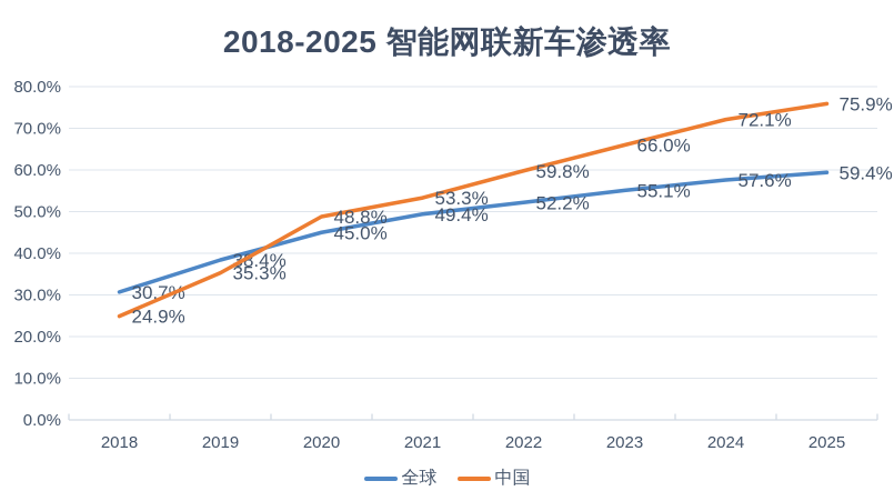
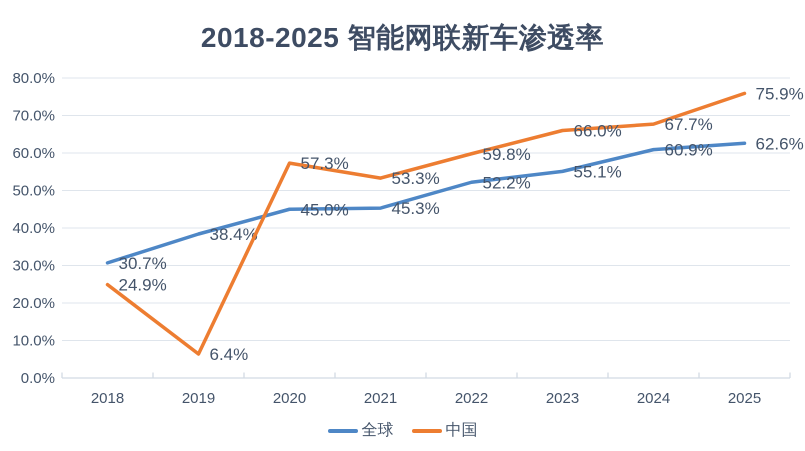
中国/2019: 35.3% -> 6.4%
中国/2020: 48.8% -> 57.3%
全球/2021: 49.4% -> 45.3%
全球/2024: 57.6% -> 60.9%
中国/2024: 72.1% -> 67.7%
全球/2025: 59.4% -> 62.6%
